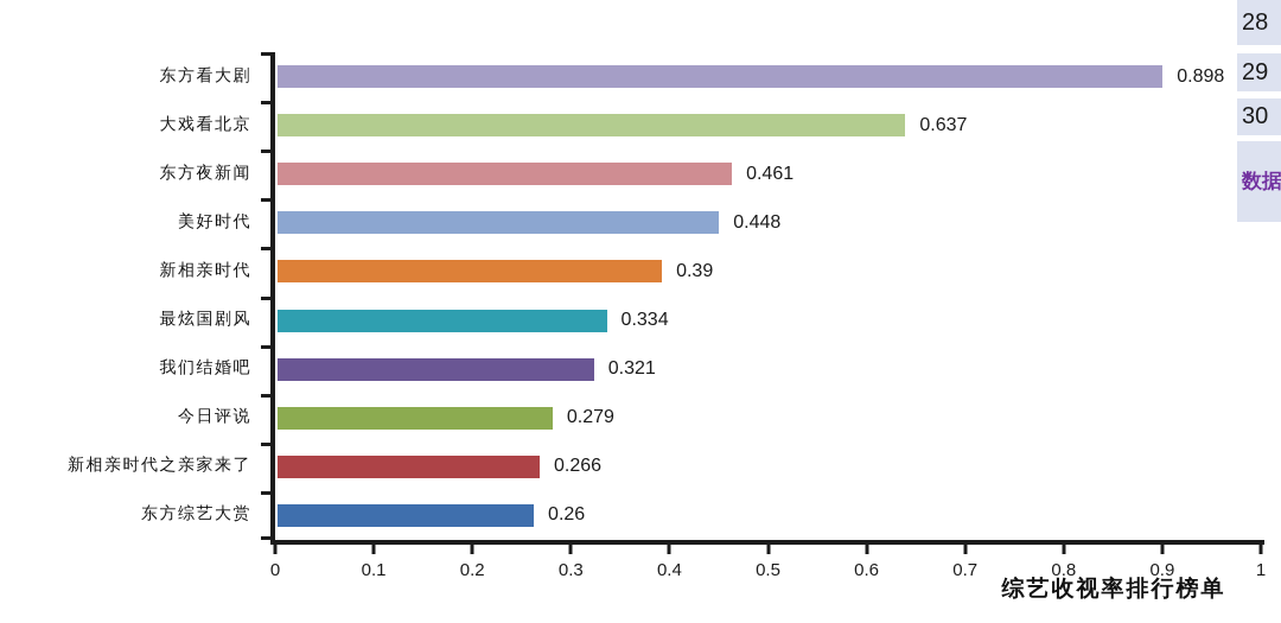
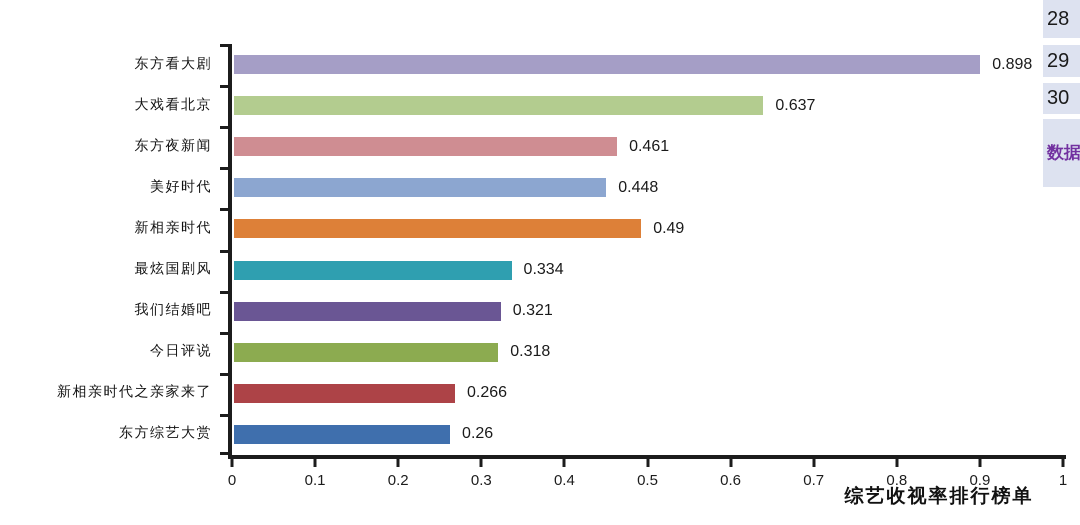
新相亲时代: 0.39 -> 0.49
今日评说: 0.279 -> 0.318
